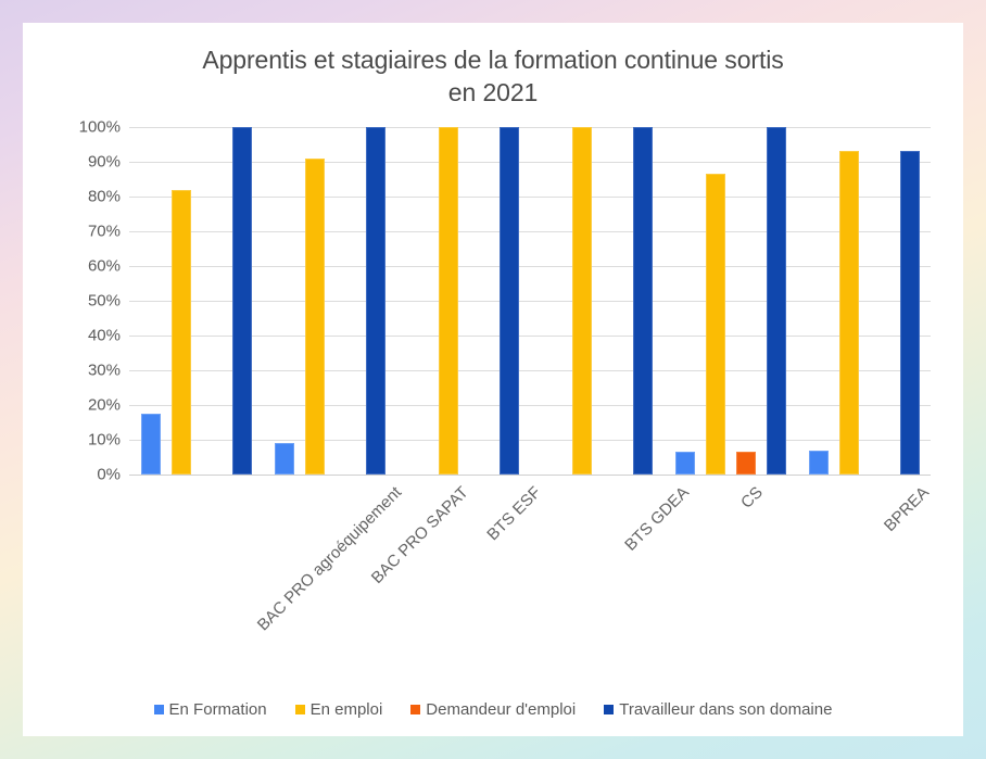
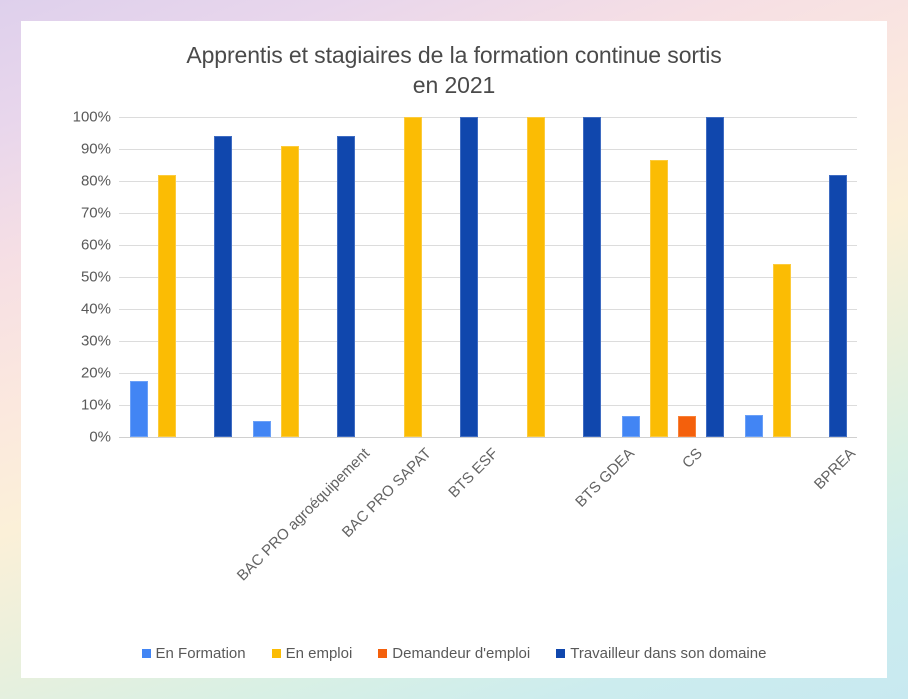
Travailleur dans son domaine/BAC PRO agroéquipement: 100% -> 94%
En Formation/BAC PRO SAPAT: 9% -> 5%
Travailleur dans son domaine/BAC PRO SAPAT: 100% -> 94%
En emploi/BPREA: 93% -> 54%
Travailleur dans son domaine/BPREA: 93% -> 82%
